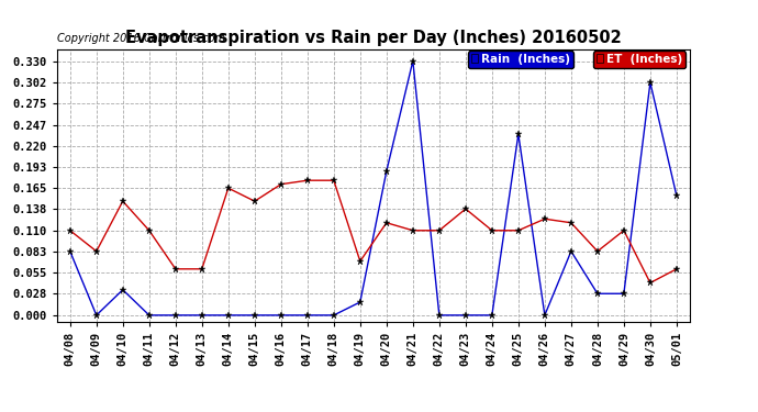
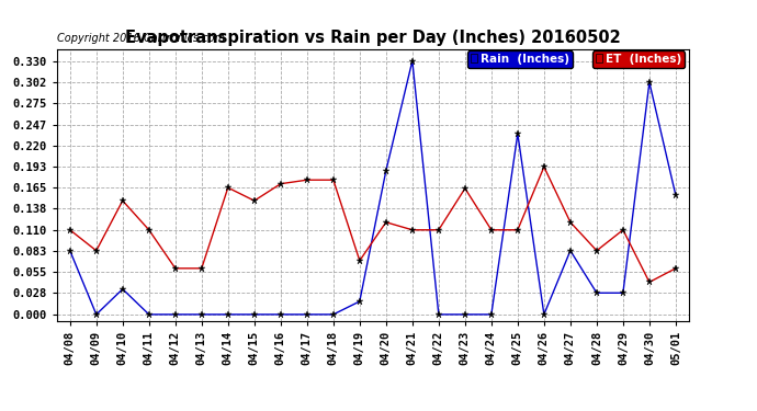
ET (Inches)/04/23: 0.138 -> 0.164
ET (Inches)/04/26: 0.125 -> 0.192
